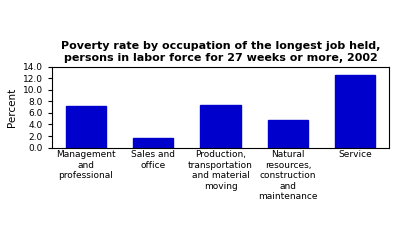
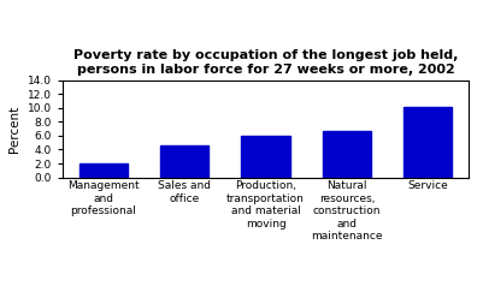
Management and professional: 7.2 -> 2.0
Sales and office: 1.6 -> 4.6
Production, transportation and material moving: 7.4 -> 5.9
Natural resources, construction and maintenance: 4.8 -> 6.7
Service: 12.6 -> 10.2
